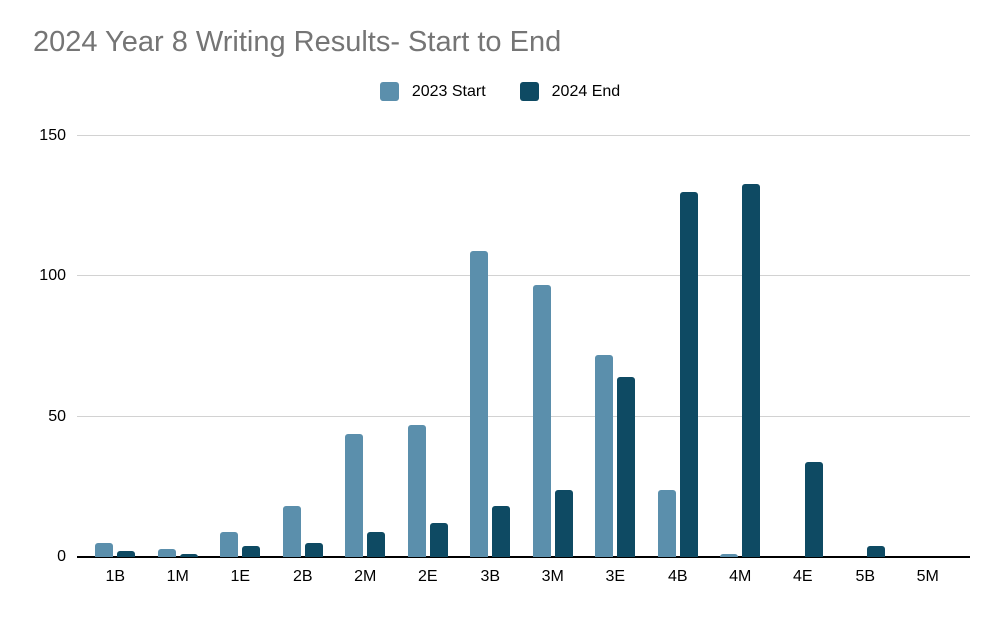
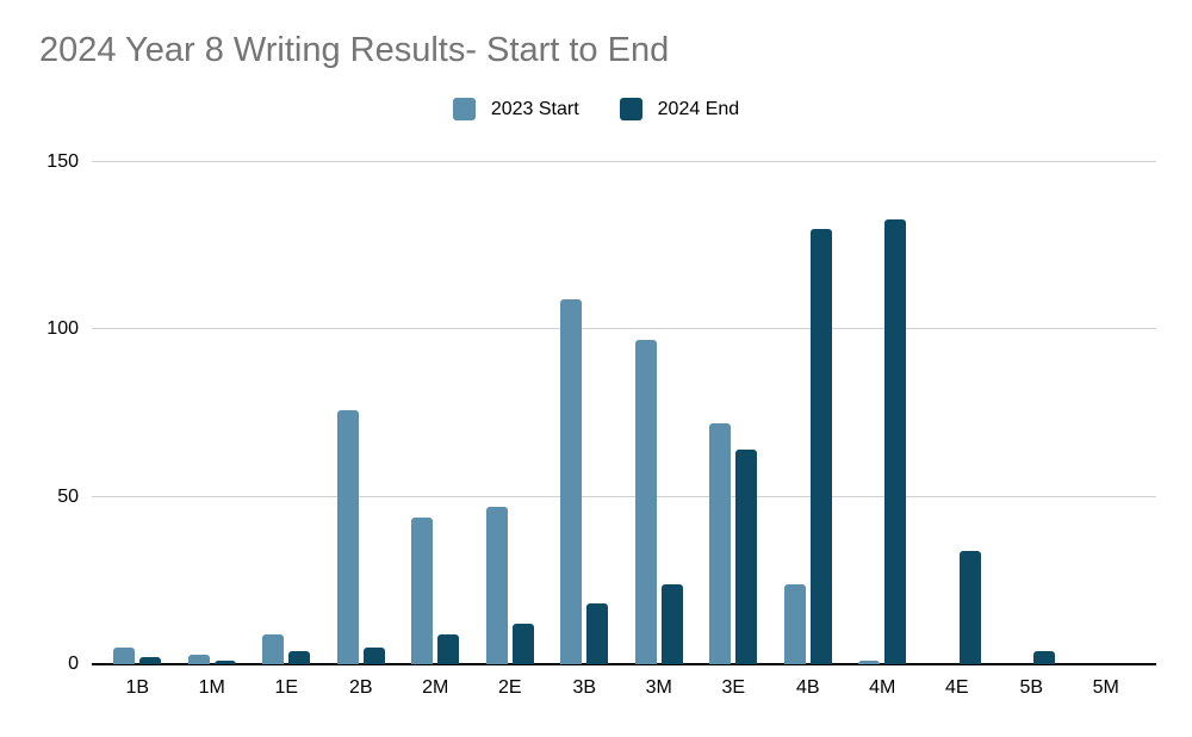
2023 Start/2B: 18 -> 76
